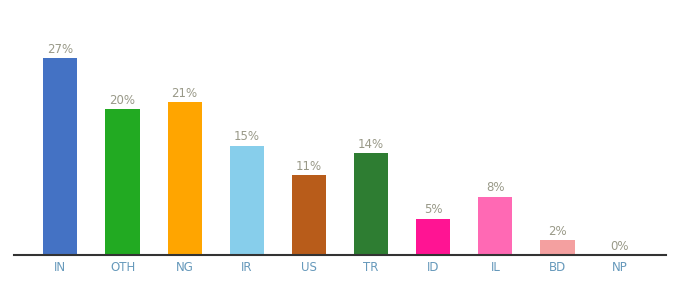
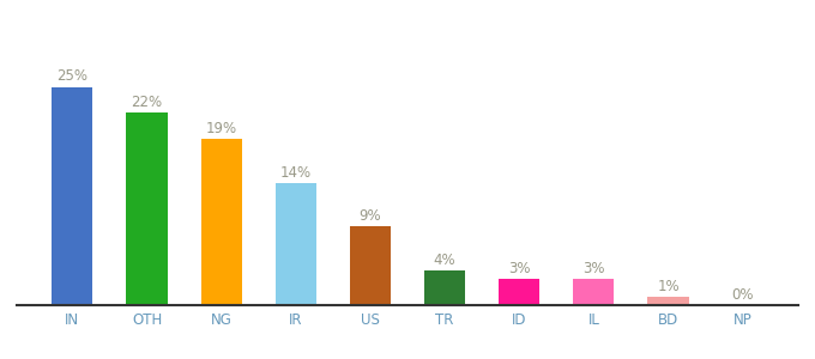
IN: 27% -> 25%
OTH: 20% -> 22%
NG: 21% -> 19%
IR: 15% -> 14%
US: 11% -> 9%
TR: 14% -> 4%
ID: 5% -> 3%
IL: 8% -> 3%
BD: 2% -> 1%
